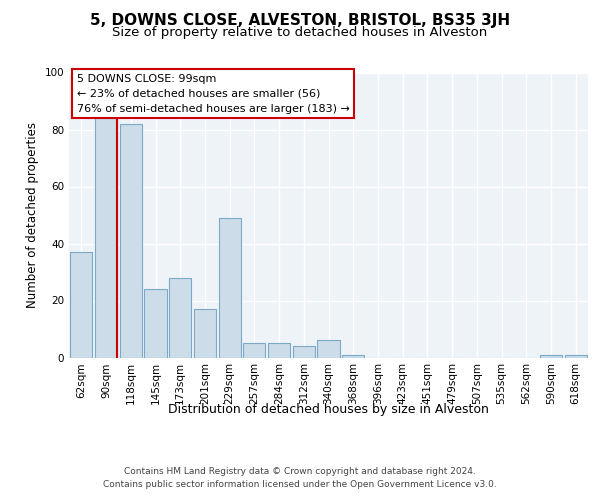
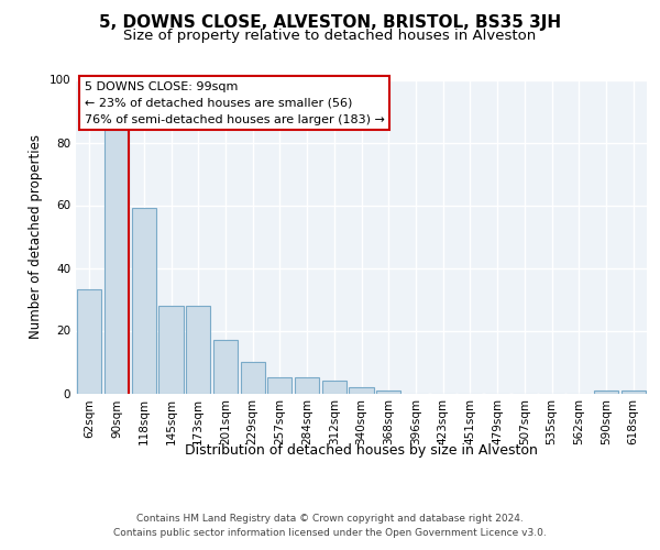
62sqm: 37 -> 33
118sqm: 82 -> 59
145sqm: 24 -> 28
229sqm: 49 -> 10
340sqm: 6 -> 2
